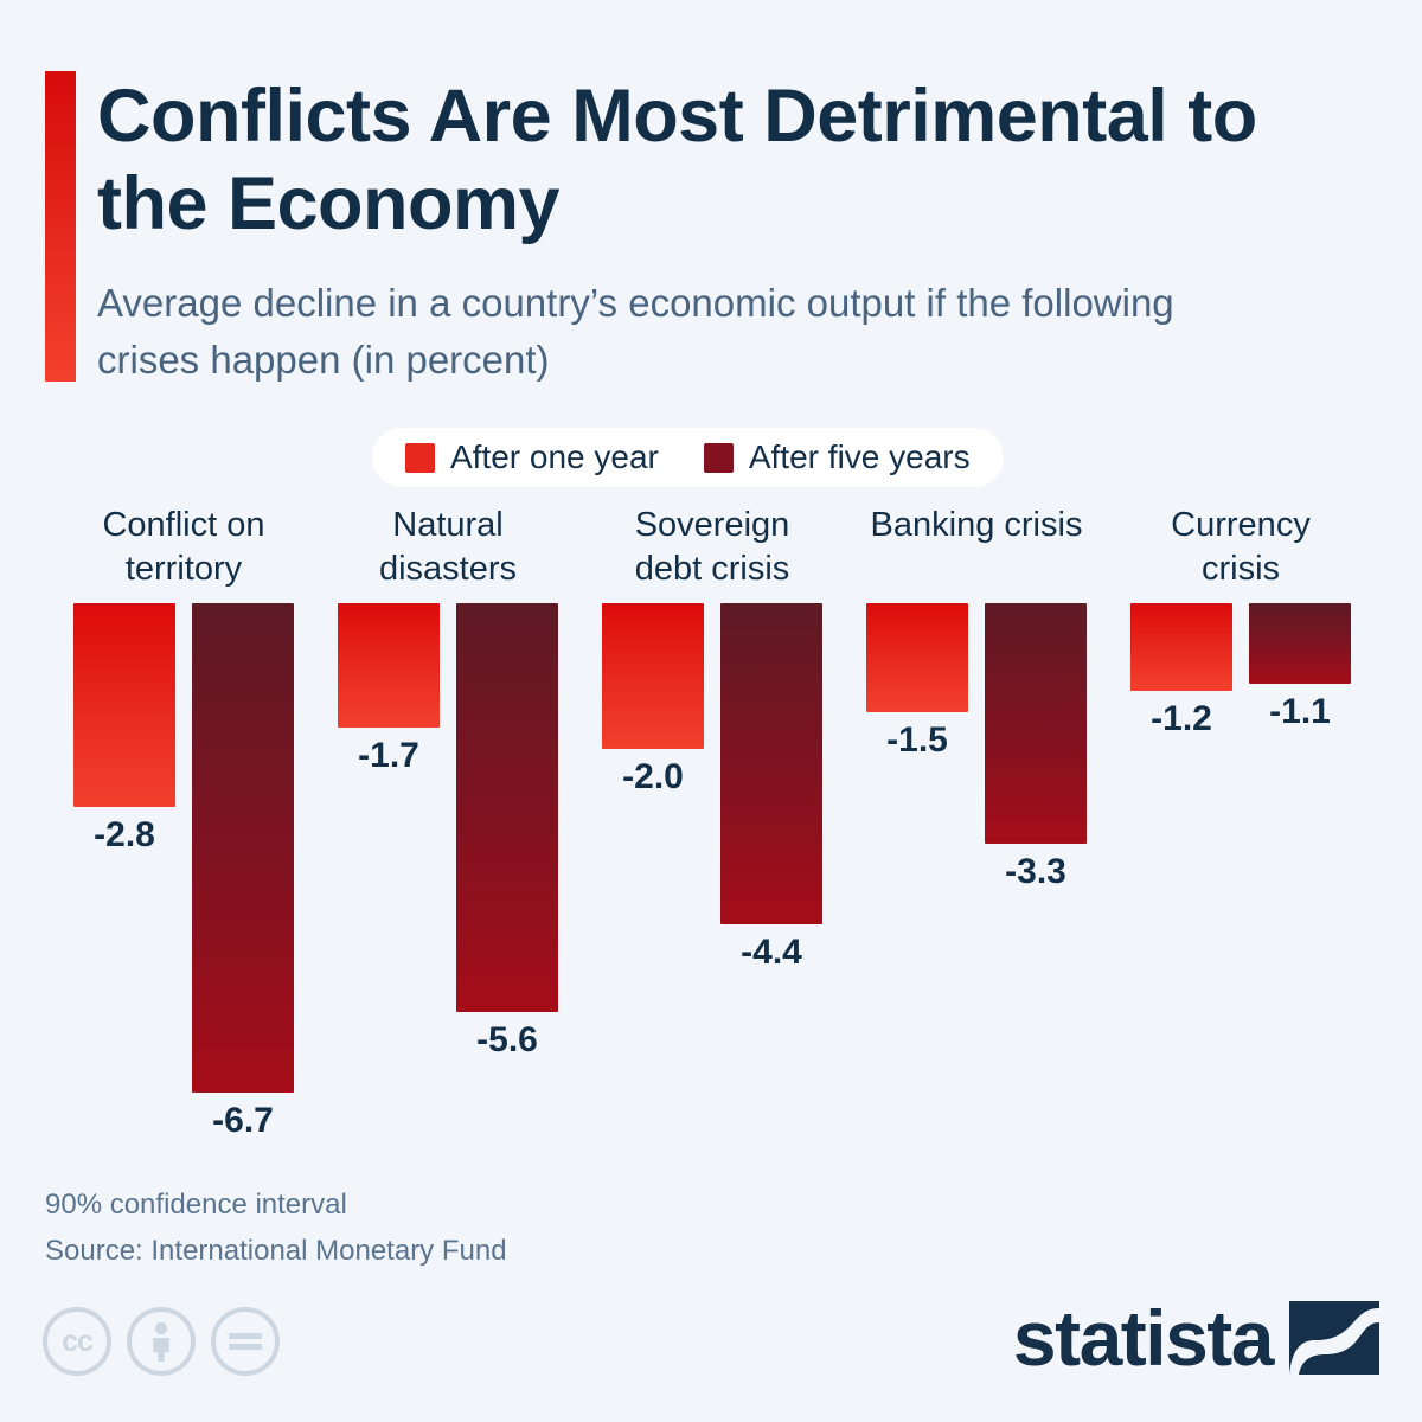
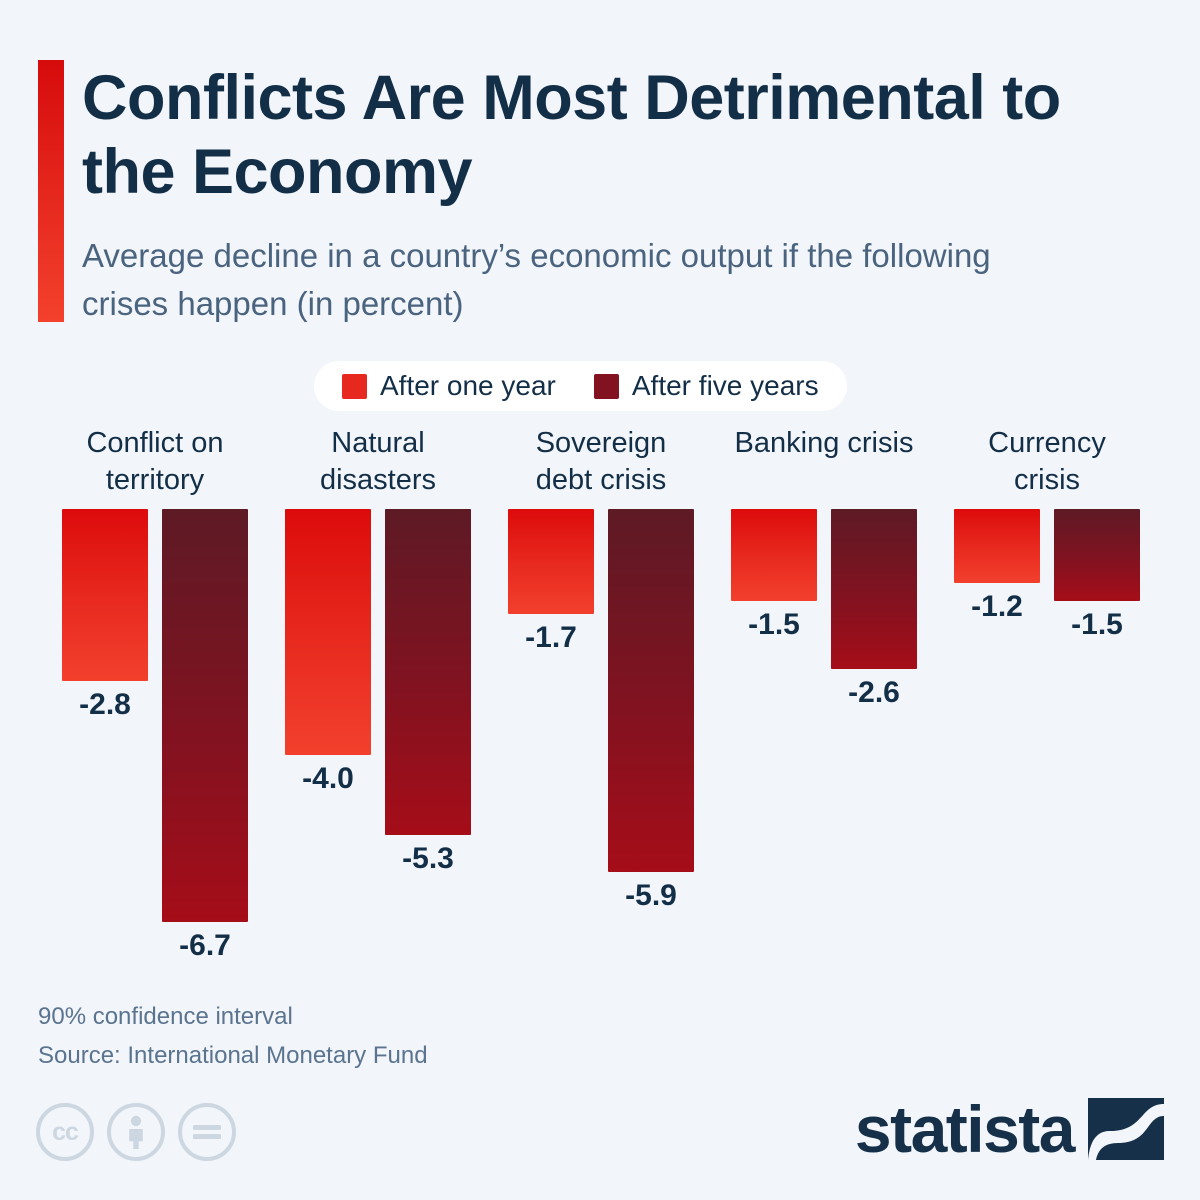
After one year/Natural disasters: -1.7 -> -4.0
After five years/Natural disasters: -5.6 -> -5.3
After one year/Sovereign debt crisis: -2.0 -> -1.7
After five years/Sovereign debt crisis: -4.4 -> -5.9
After five years/Banking crisis: -3.3 -> -2.6
After five years/Currency crisis: -1.1 -> -1.5
